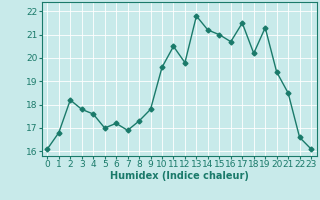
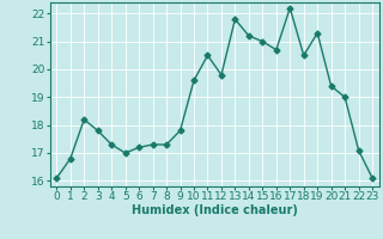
4: 17.6 -> 17.3
7: 16.9 -> 17.3
17: 21.5 -> 22.2
18: 20.2 -> 20.5
21: 18.5 -> 19.0
22: 16.6 -> 17.1
